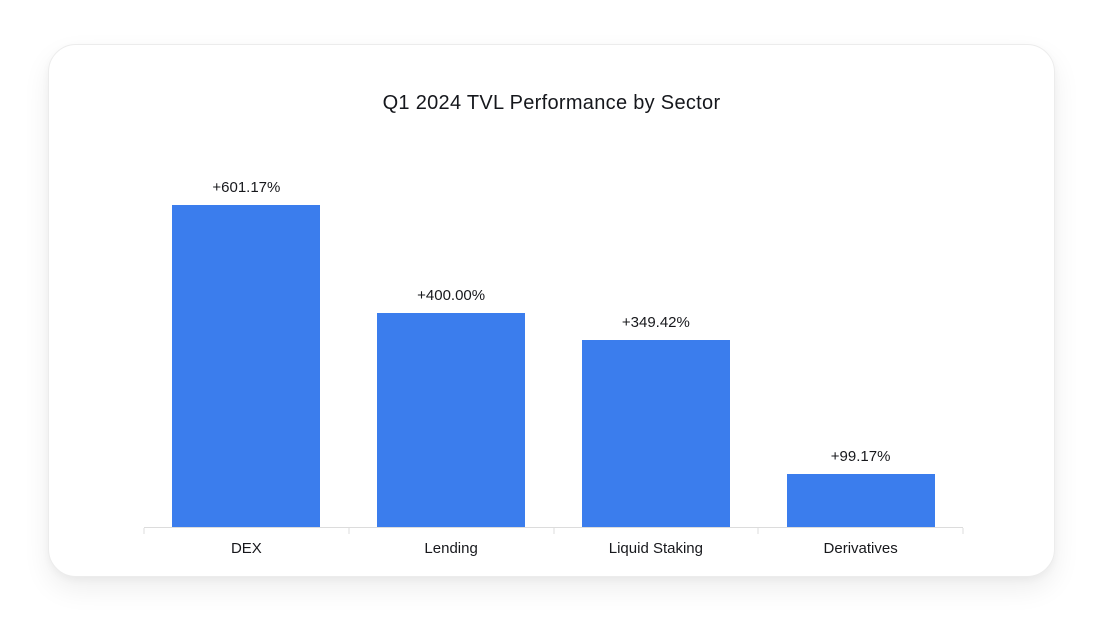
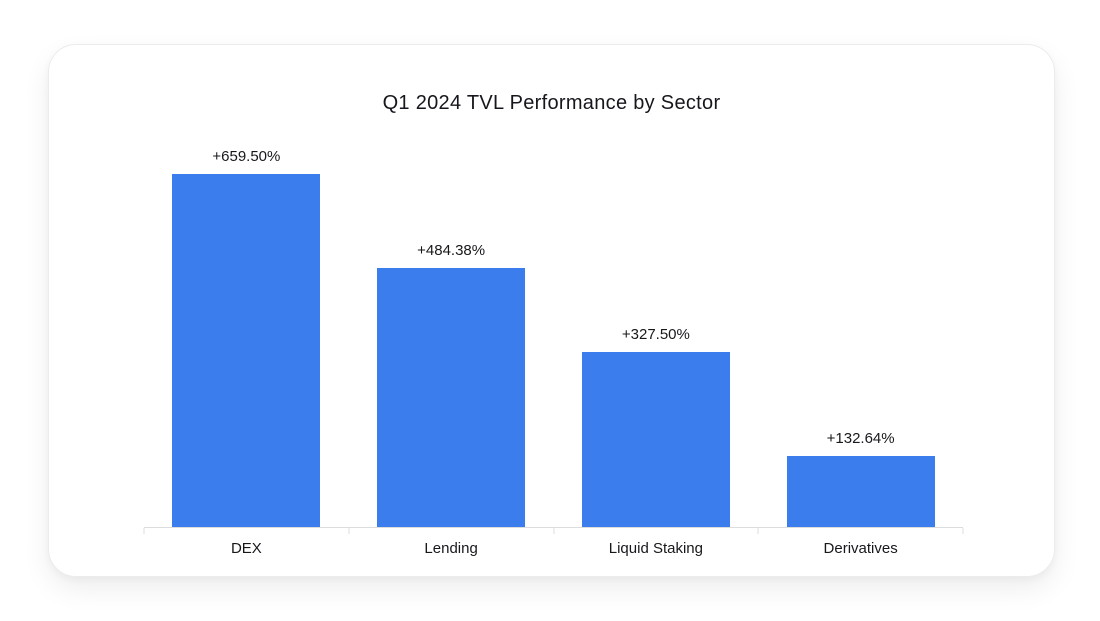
DEX: +601.17% -> +659.50%
Lending: +400.00% -> +484.38%
Liquid Staking: +349.42% -> +327.50%
Derivatives: +99.17% -> +132.64%
